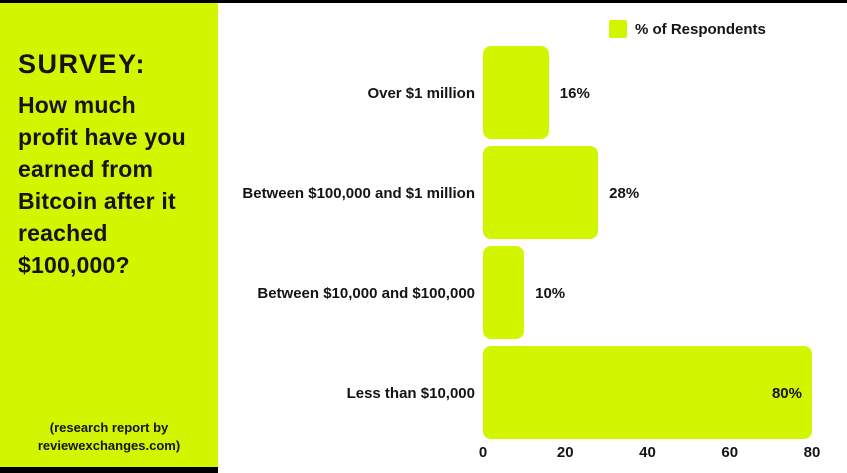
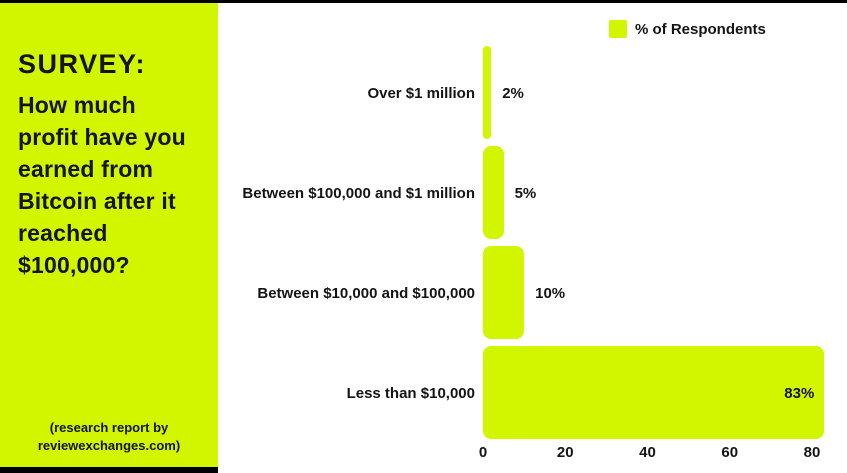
Over $1 million: 16% -> 2%
Between $100,000 and $1 million: 28% -> 5%
Less than $10,000: 80% -> 83%
